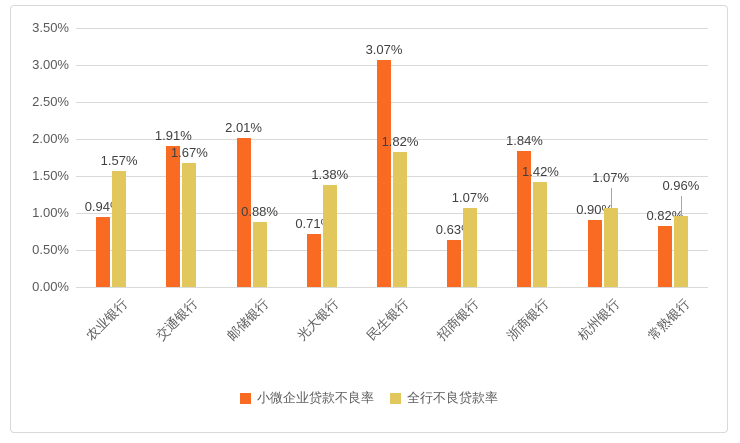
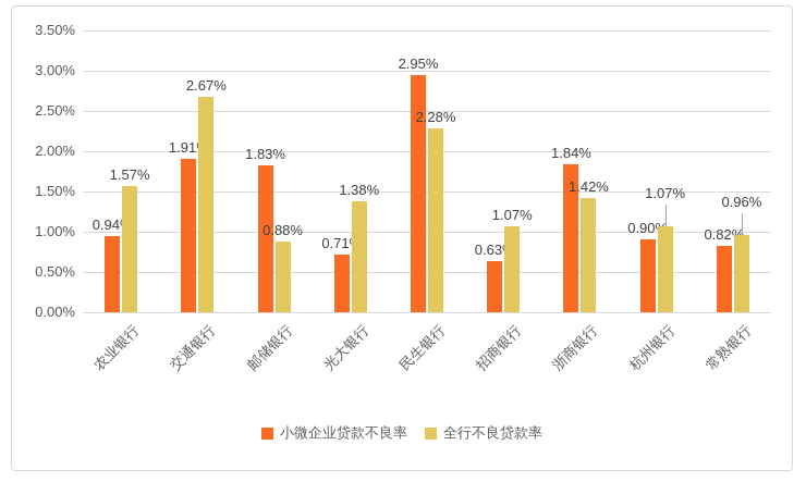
全行不良贷款率/交通银行: 1.67% -> 2.67%
小微企业贷款不良率/邮储银行: 2.01% -> 1.83%
小微企业贷款不良率/民生银行: 3.07% -> 2.95%
全行不良贷款率/民生银行: 1.82% -> 2.28%
